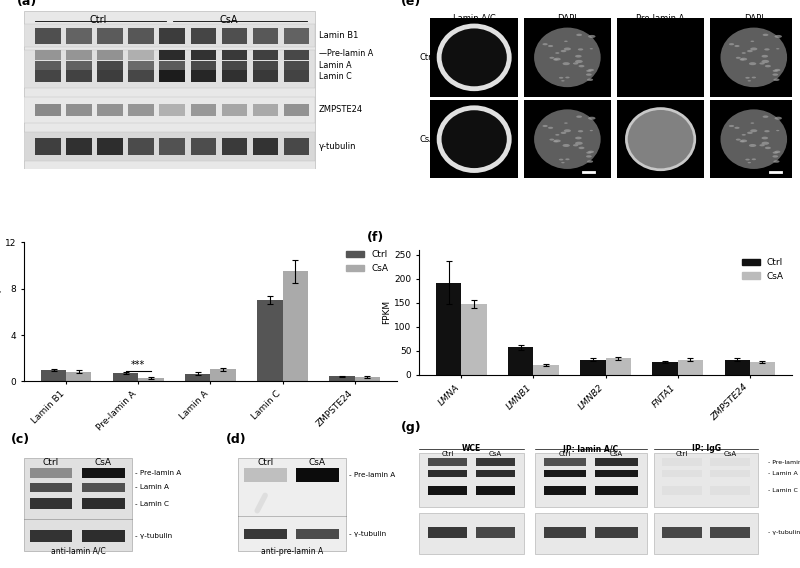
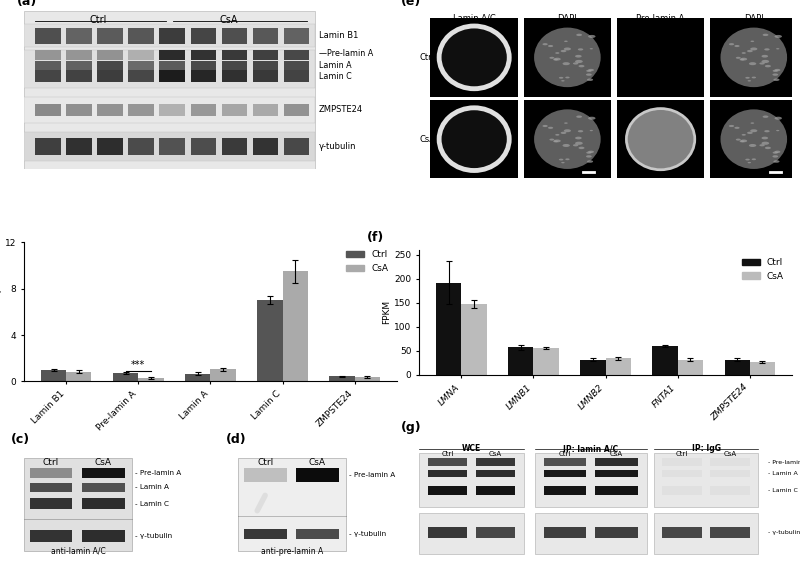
CsA/LMNB1: 20 -> 55
Ctrl/FNTA1: 27 -> 60
